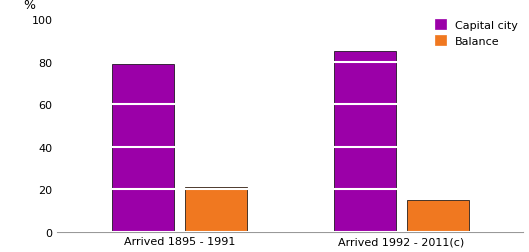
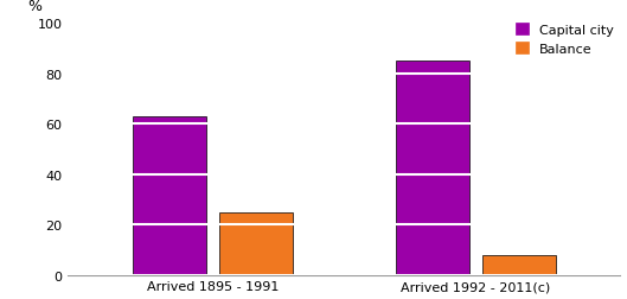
Capital city/Arrived 1895 - 1991: 79 -> 63
Balance/Arrived 1895 - 1991: 21 -> 25
Balance/Arrived 1992 - 2011(c): 15 -> 8
